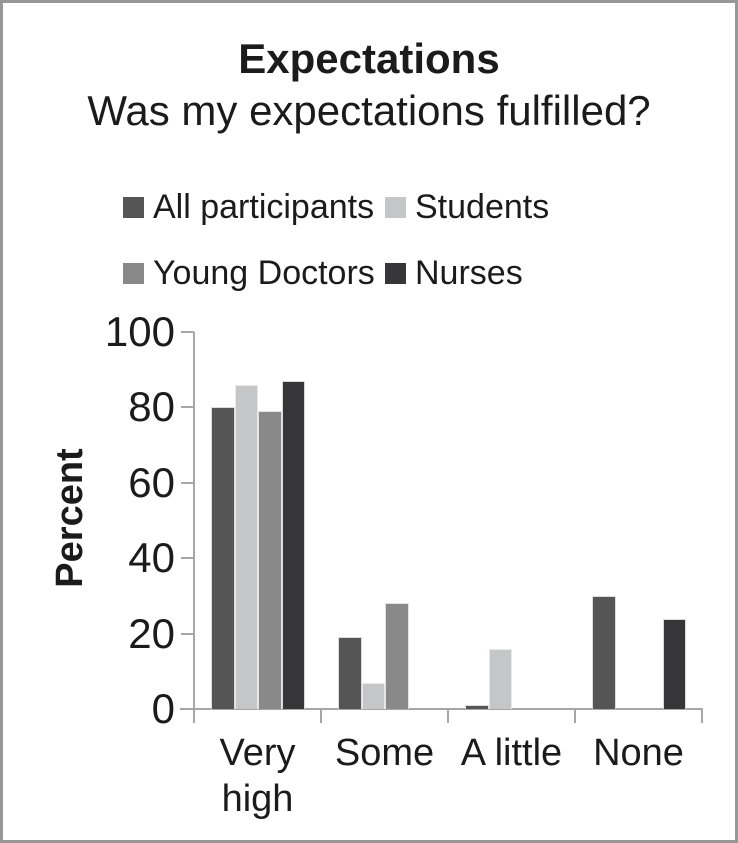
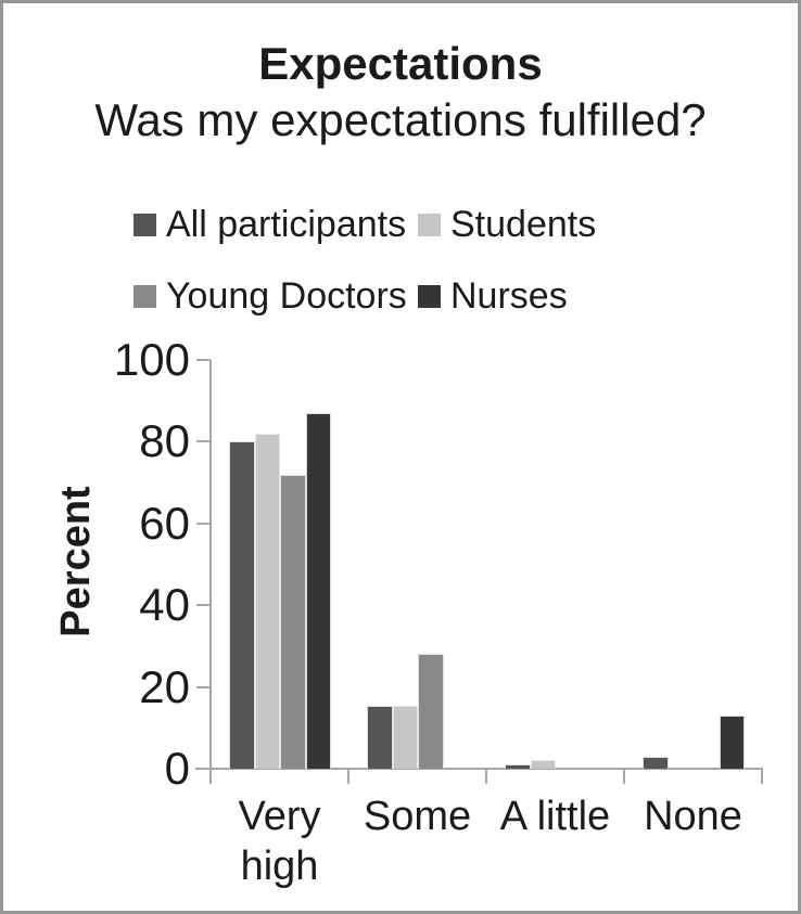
Students/Very high: 86 -> 82
Young Doctors/Very high: 79 -> 72
All participants/Some: 19 -> 16
Students/Some: 7 -> 16
Students/A little: 16 -> 2
All participants/None: 30 -> 3
Nurses/None: 24 -> 13
